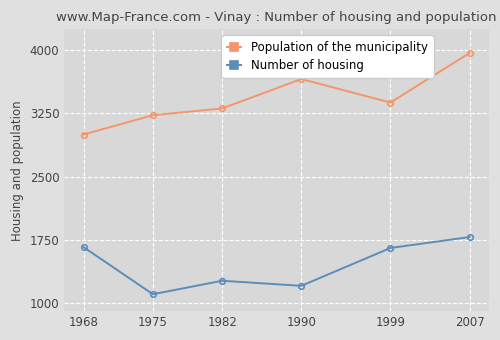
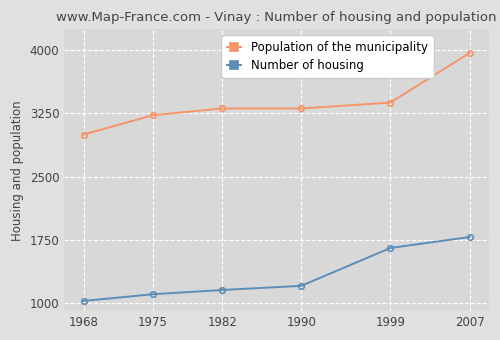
Number of housing/1968: 1660 -> 1020
Number of housing/1982: 1260 -> 1150
Population of the municipality/1990: 3660 -> 3310
